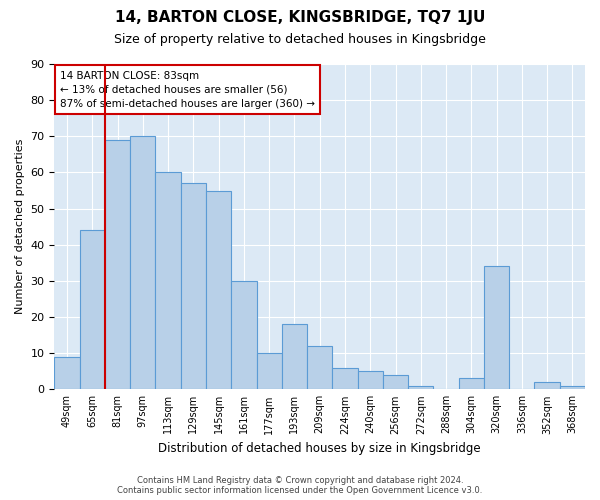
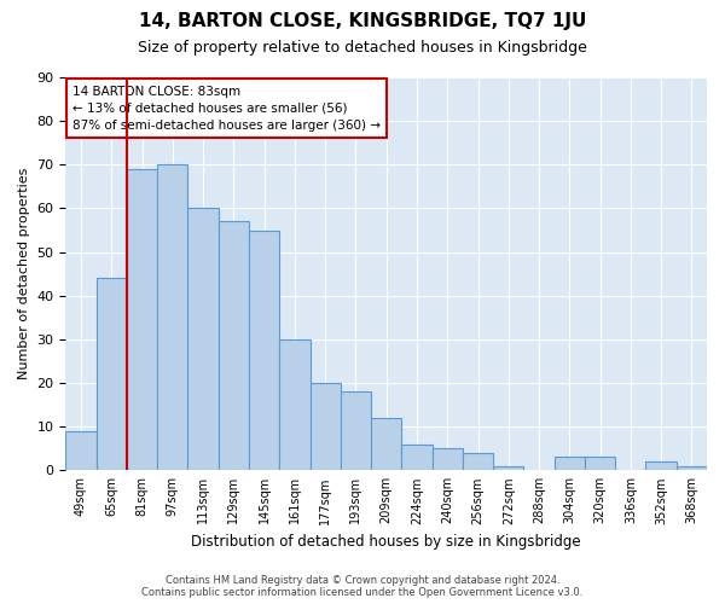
177sqm: 10 -> 20
320sqm: 34 -> 3
